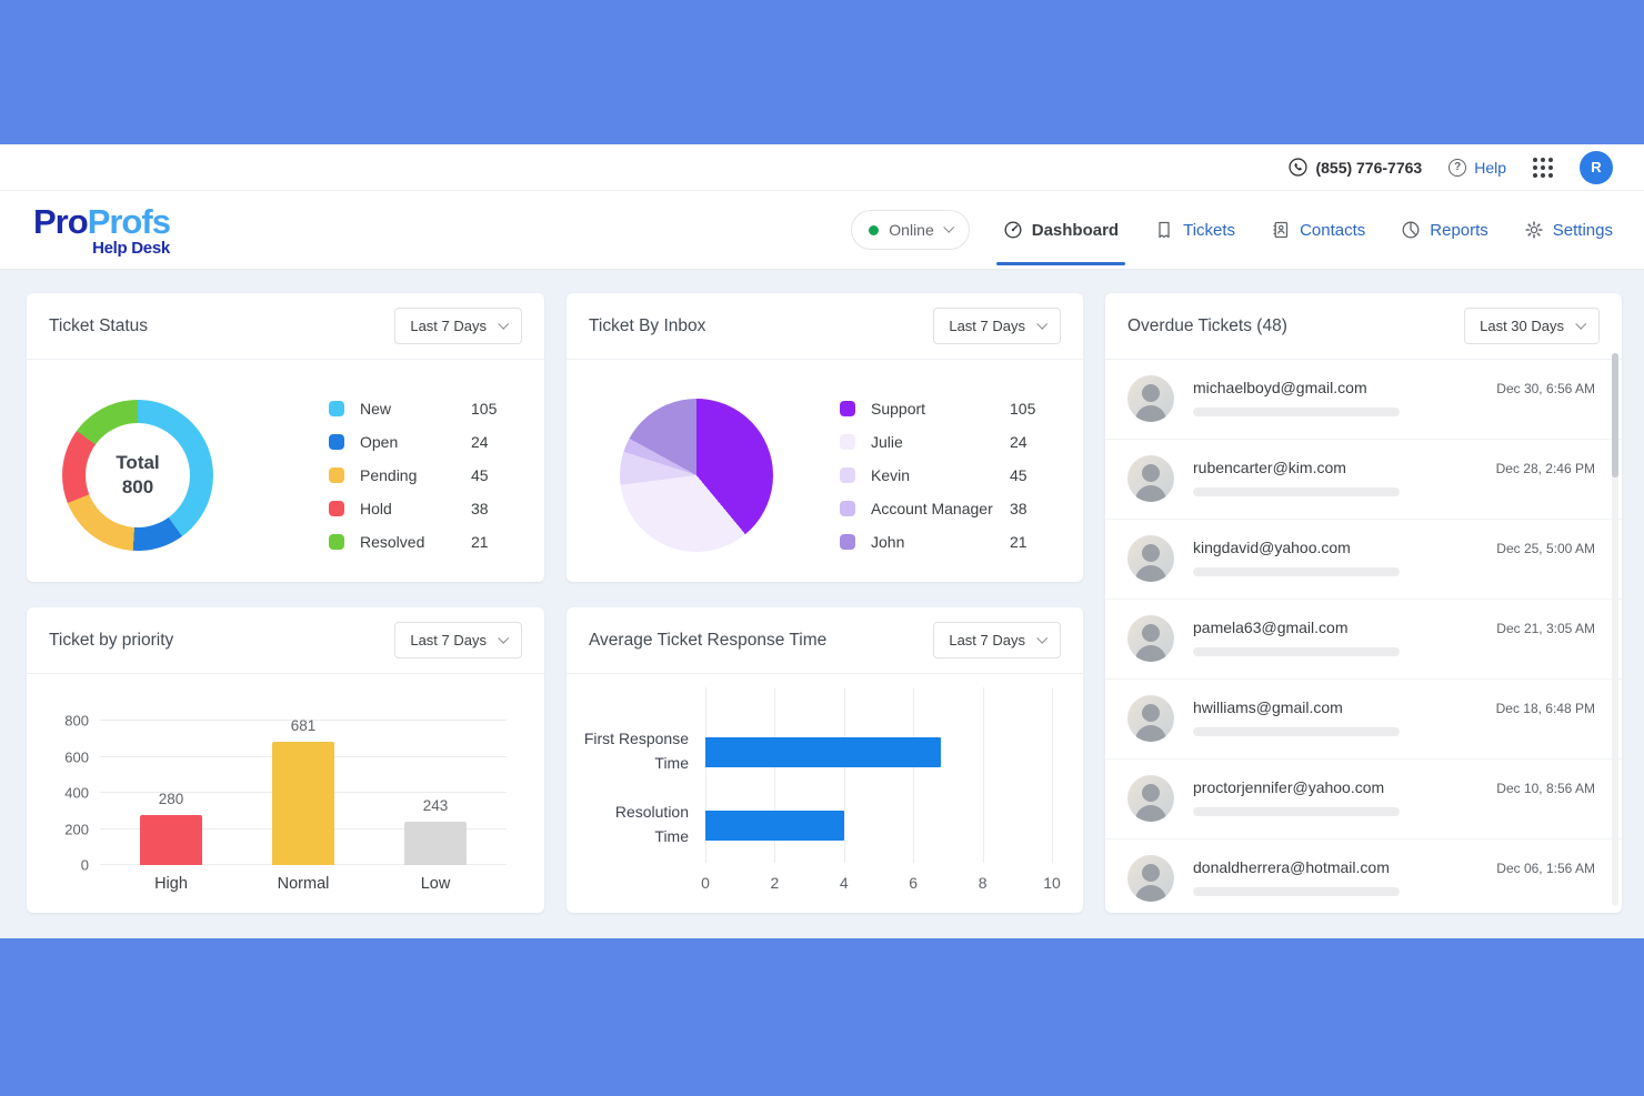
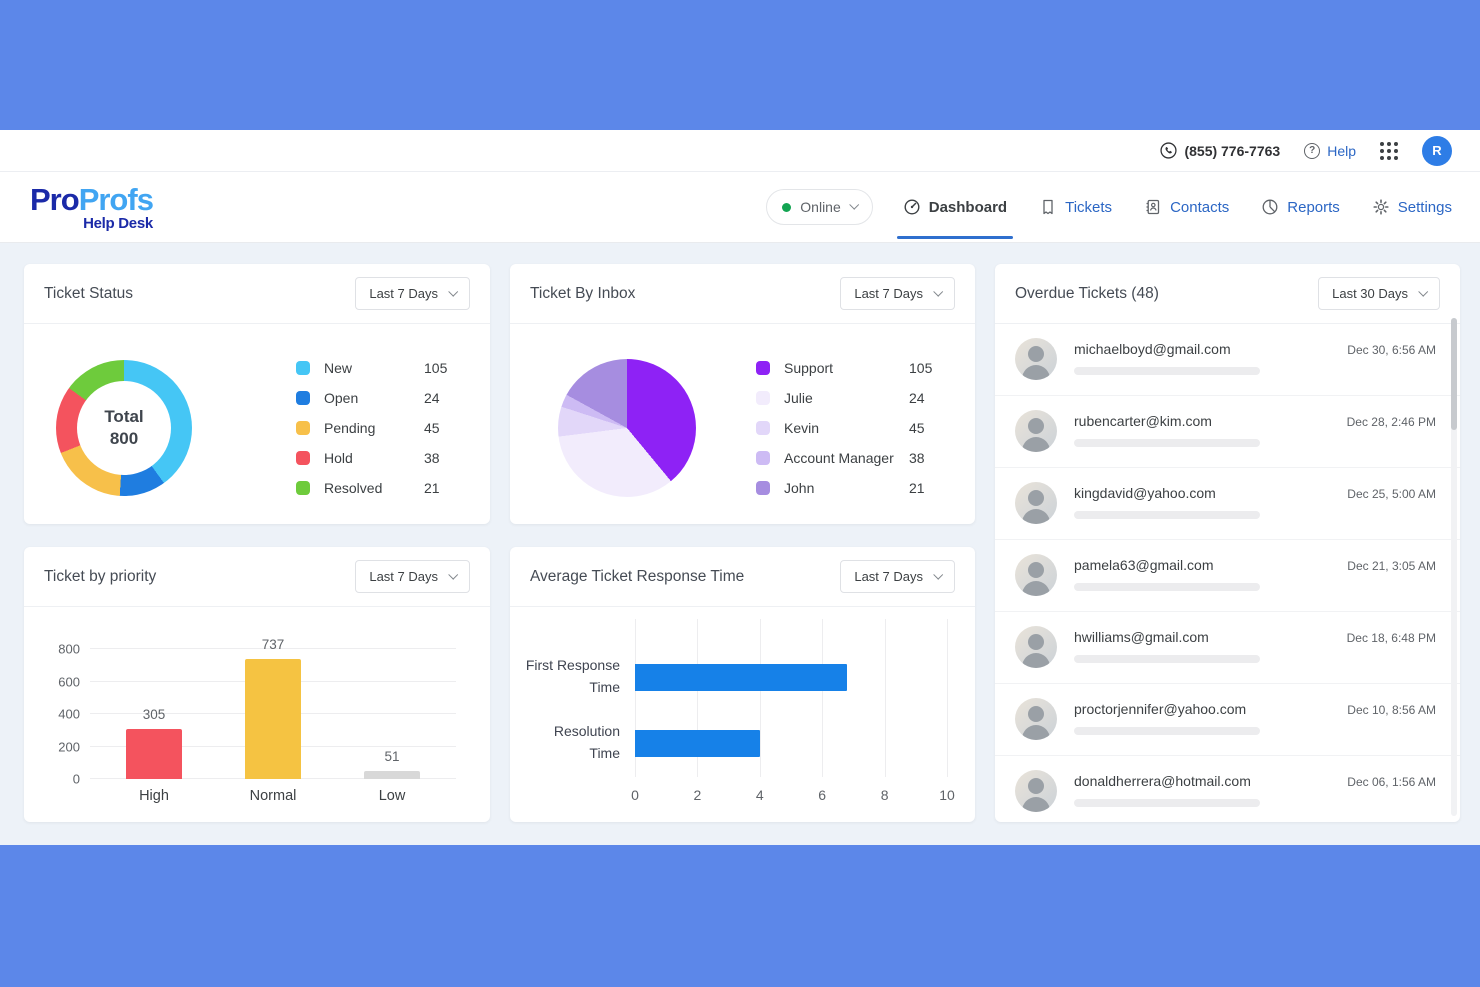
Ticket by priority/High: 280 -> 305
Ticket by priority/Normal: 681 -> 737
Ticket by priority/Low: 243 -> 51
